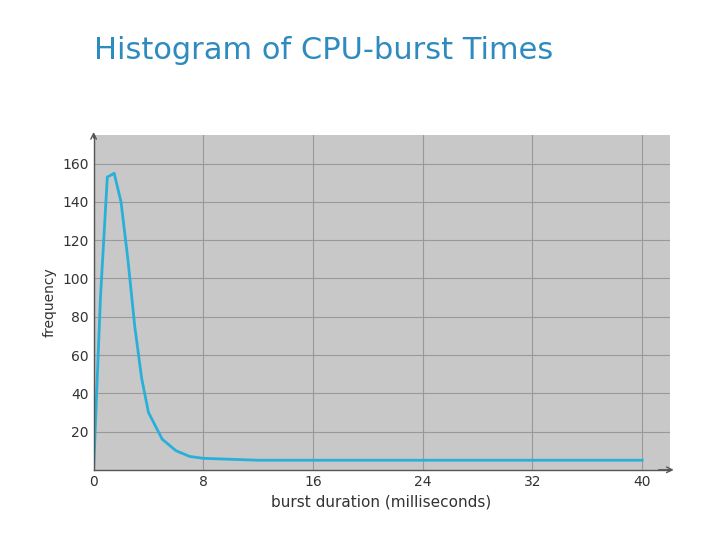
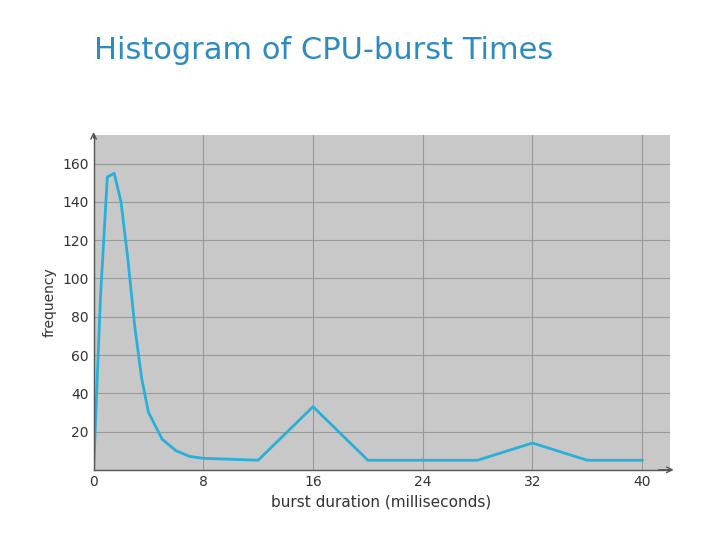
16: 5 -> 33
32: 5 -> 14
